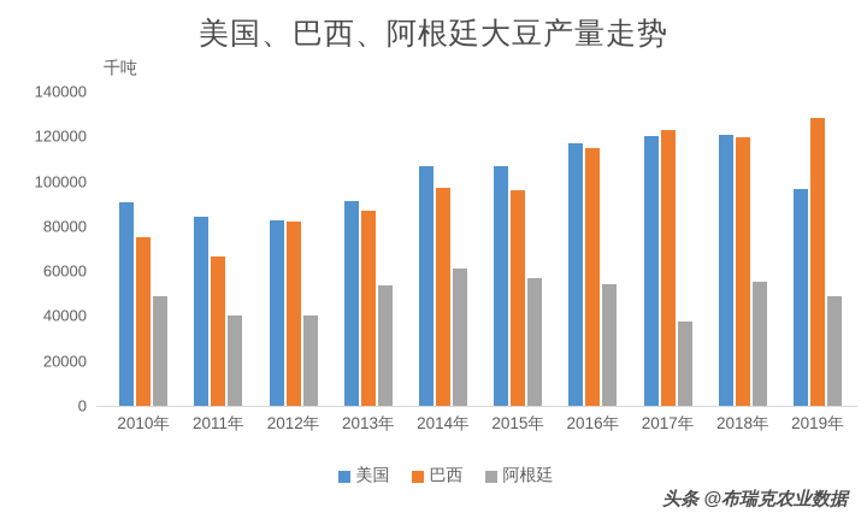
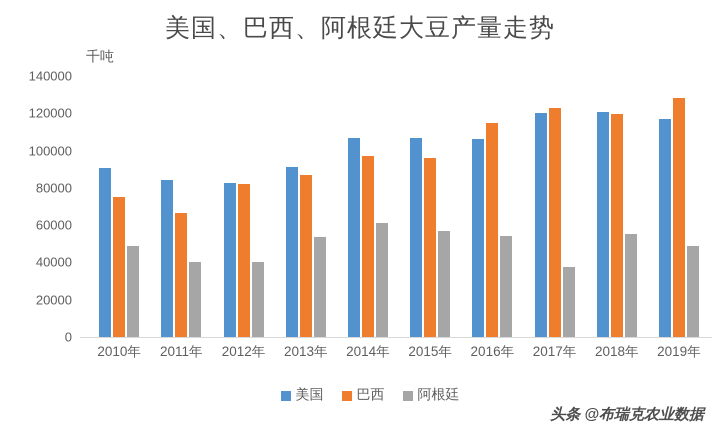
美国/2016年: 117000 -> 106000
美国/2019年: 97000 -> 117000
